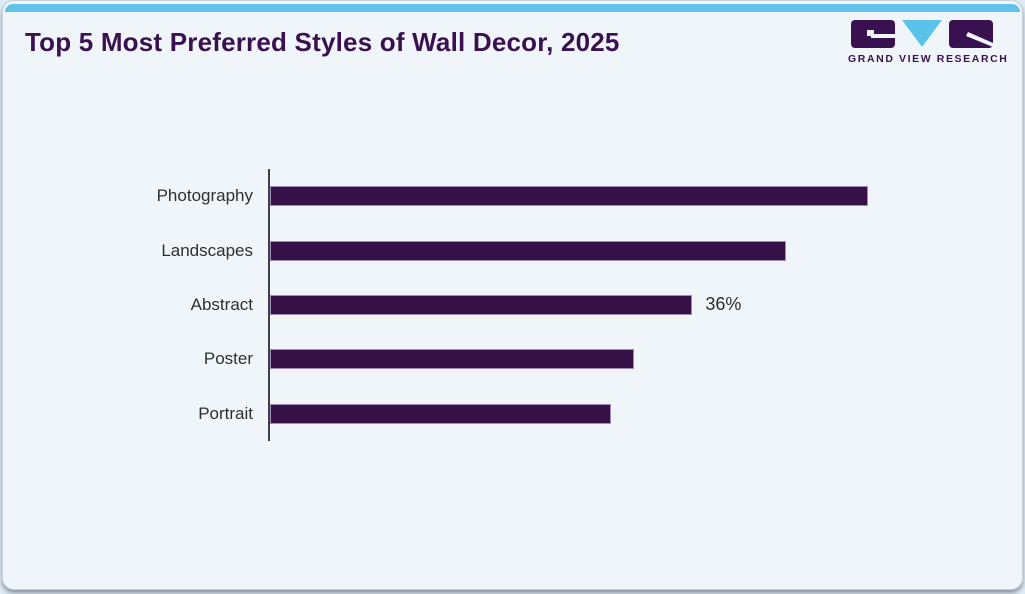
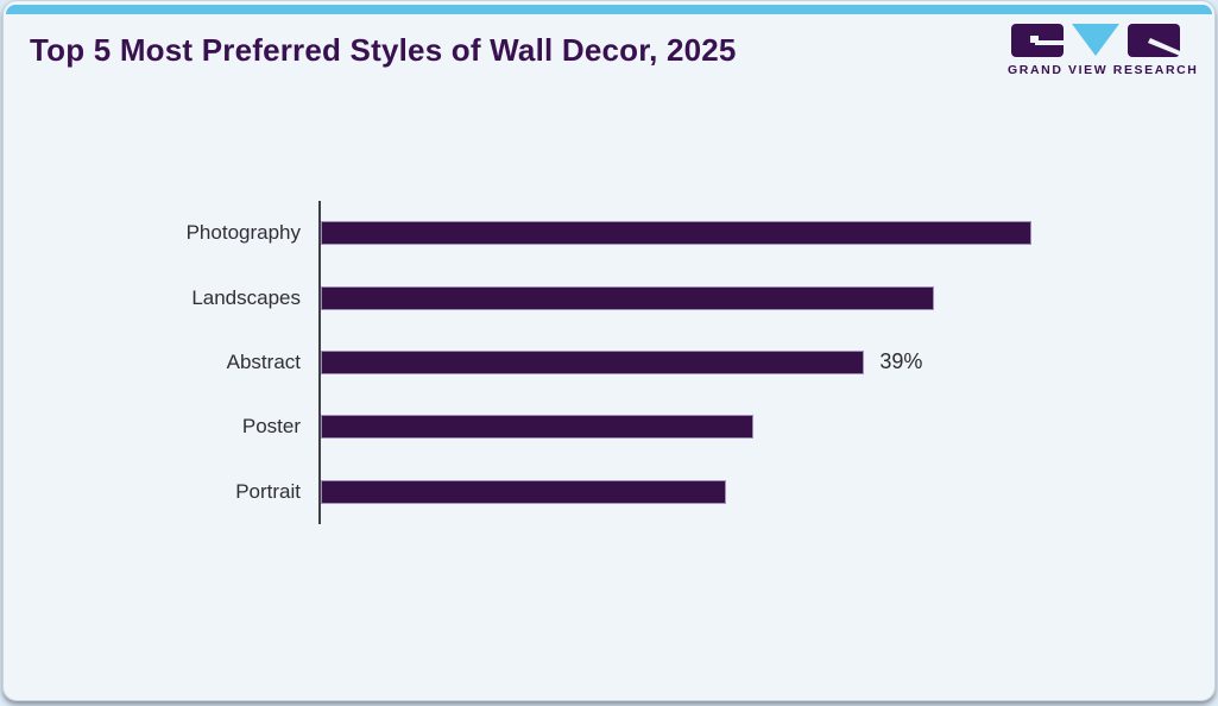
Abstract: 36% -> 39%
